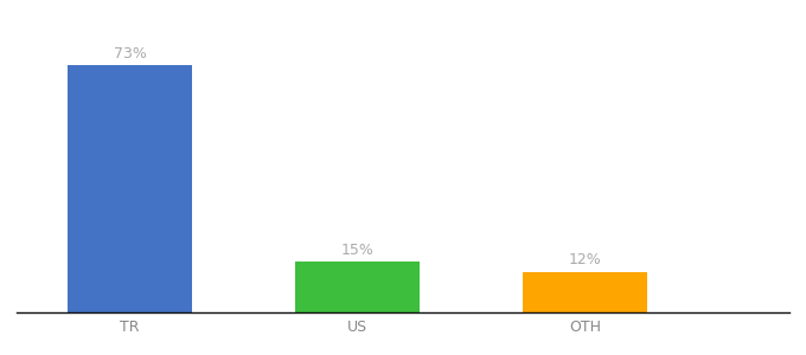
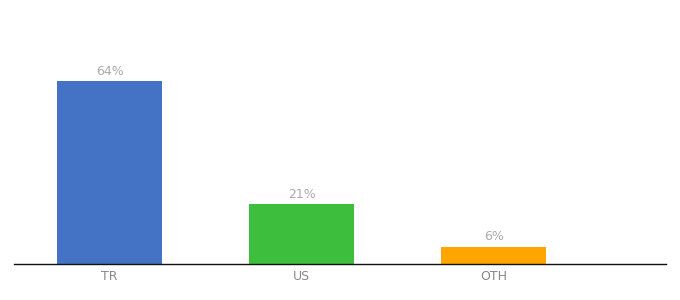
TR: 73% -> 64%
US: 15% -> 21%
OTH: 12% -> 6%
